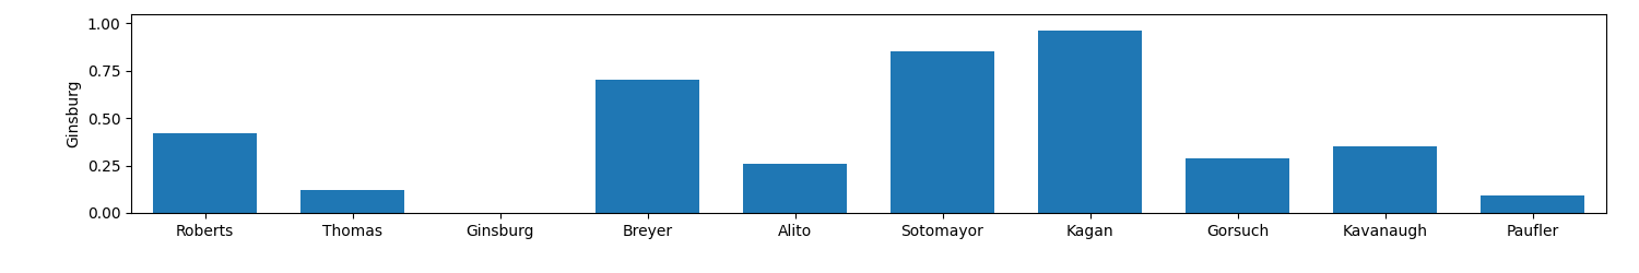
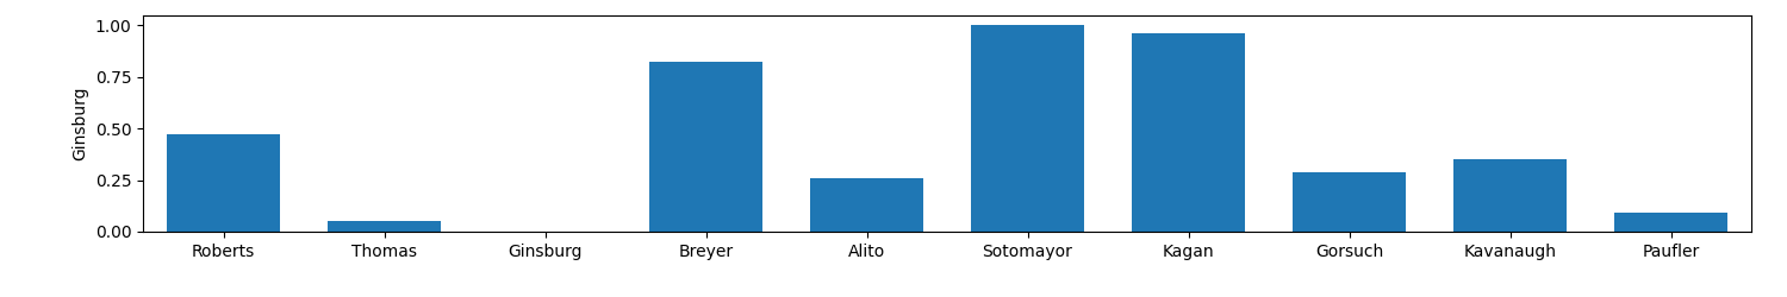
Roberts: 0.42 -> 0.47
Thomas: 0.12 -> 0.05
Breyer: 0.70 -> 0.82
Sotomayor: 0.85 -> 1.00
